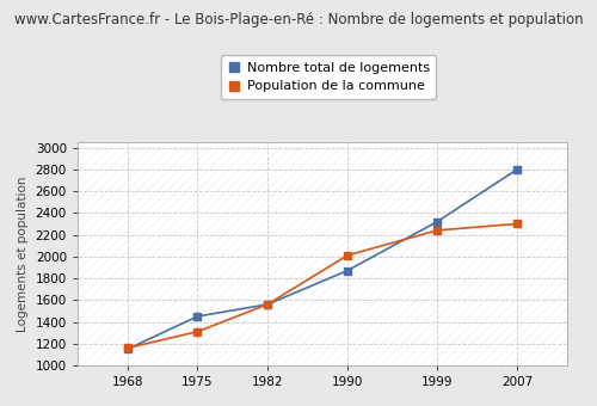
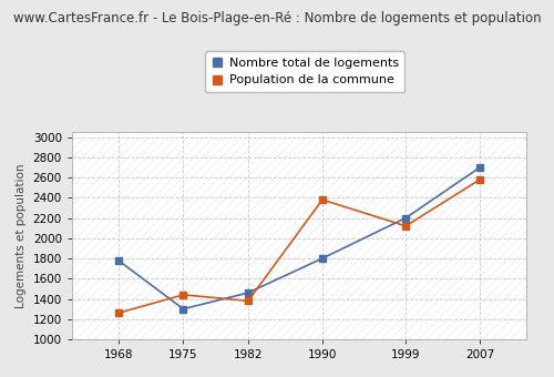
Nombre total de logements/1968: 1150 -> 1780
Population de la commune/1968: 1160 -> 1260
Nombre total de logements/1975: 1450 -> 1300
Population de la commune/1975: 1310 -> 1440
Nombre total de logements/1982: 1560 -> 1460
Population de la commune/1982: 1560 -> 1380
Nombre total de logements/1990: 1870 -> 1800
Population de la commune/1990: 2010 -> 2380
Nombre total de logements/1999: 2320 -> 2200
Population de la commune/1999: 2240 -> 2120
Nombre total de logements/2007: 2800 -> 2700
Population de la commune/2007: 2300 -> 2580
